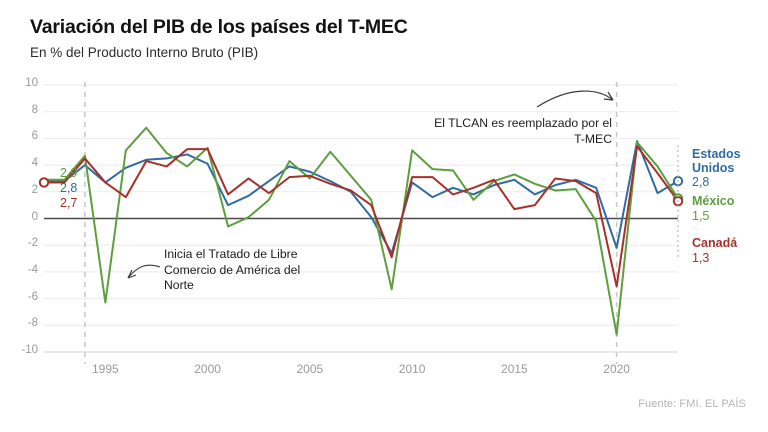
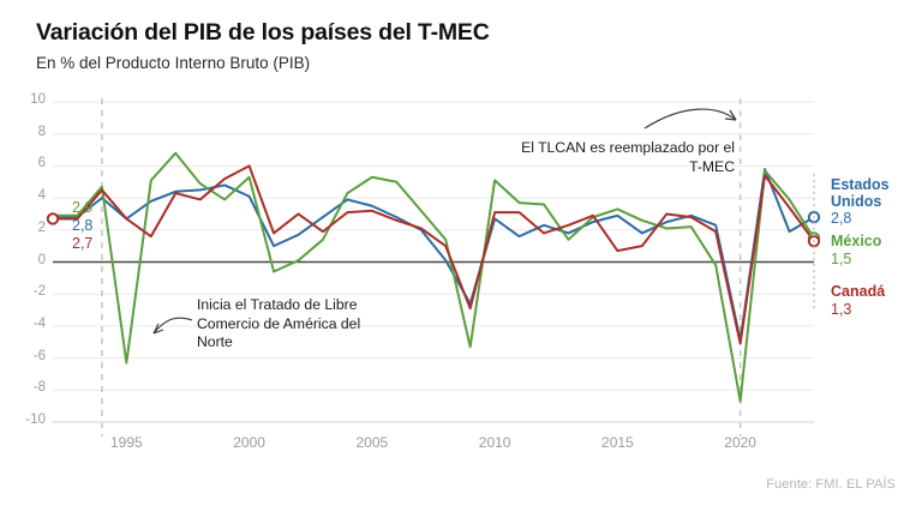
Canadá/2000: 5.2 -> 6.0
México/2005: 3.0 -> 5.3
Estados Unidos/2020: -2.2 -> -4.9
